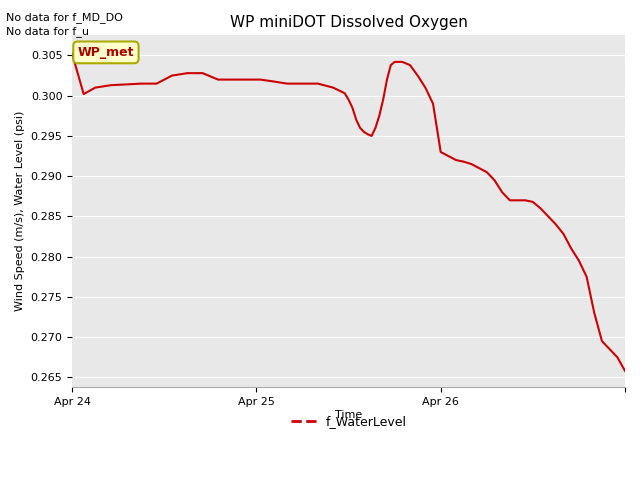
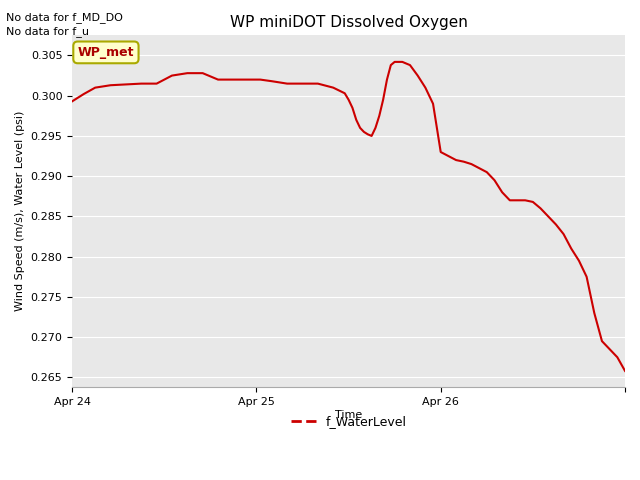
Apr 24: 0.3052 -> 0.2993
